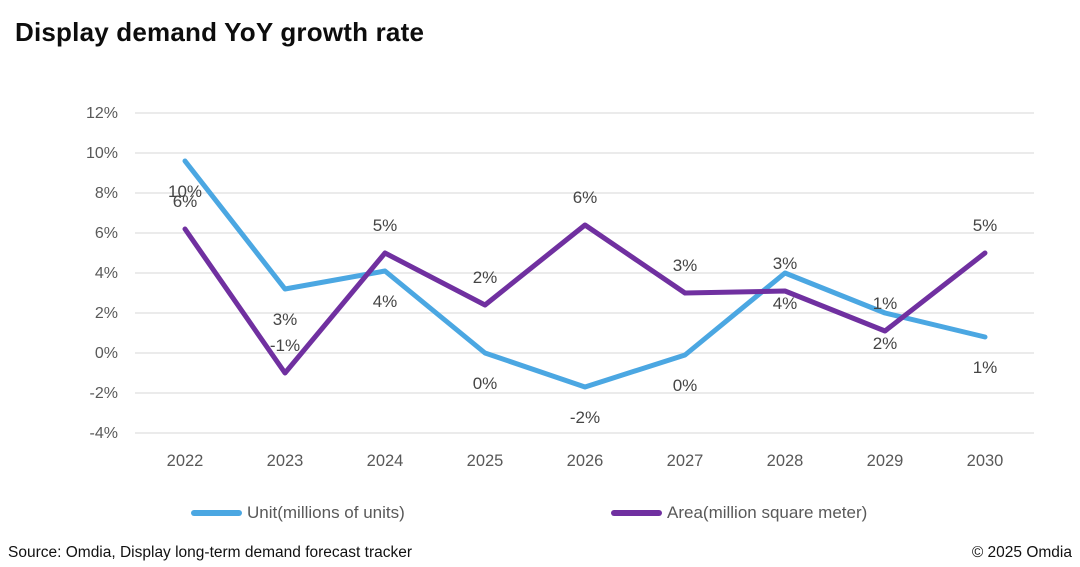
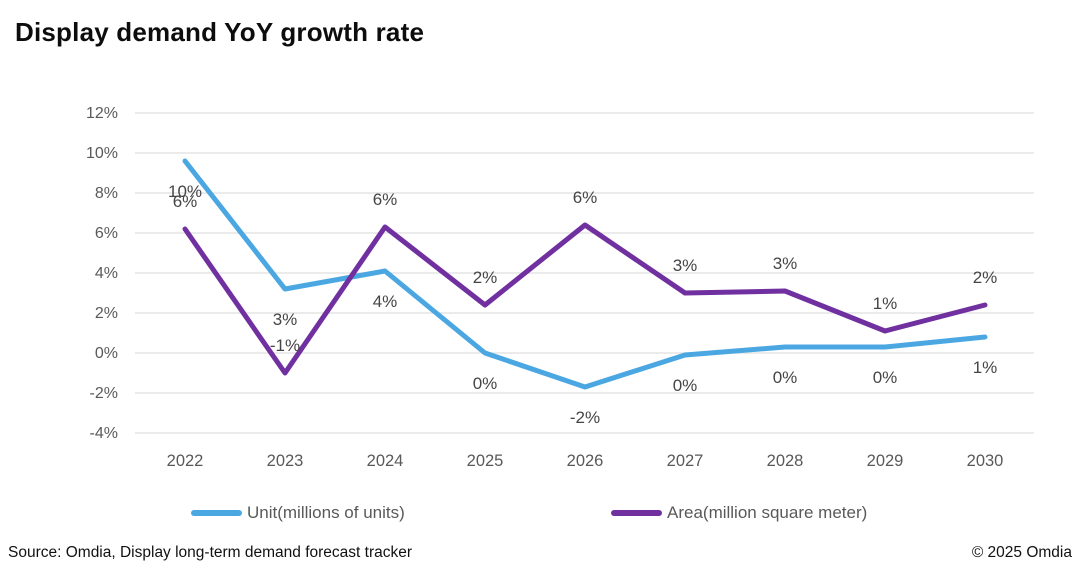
Area(million square meter)/2024: 5% -> 6%
Unit(millions of units)/2028: 4% -> 0%
Unit(millions of units)/2029: 2% -> 0%
Area(million square meter)/2030: 5% -> 2%
